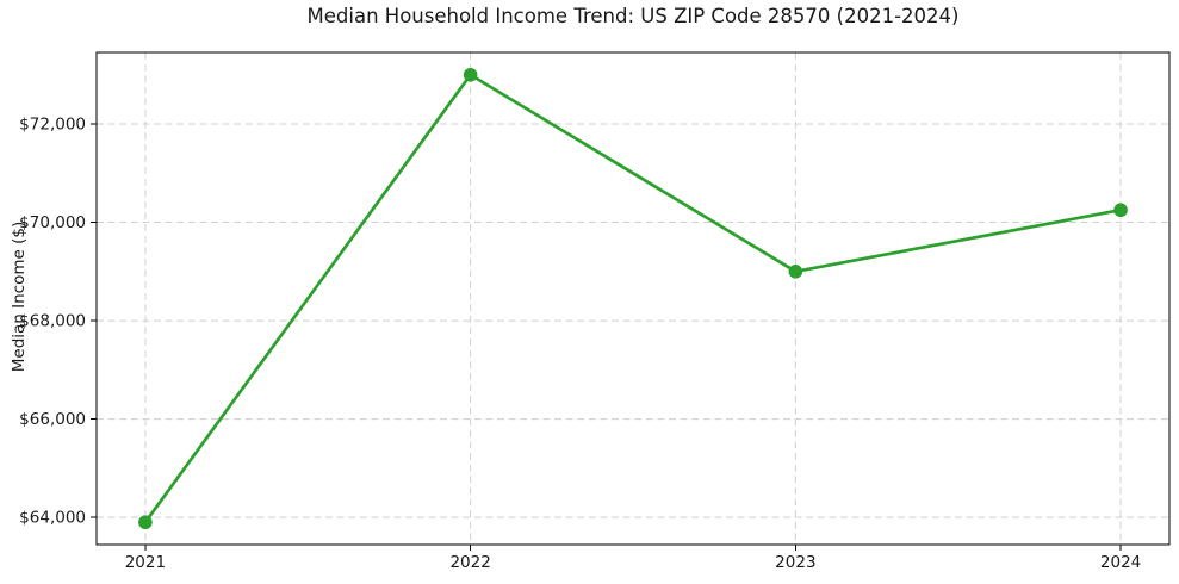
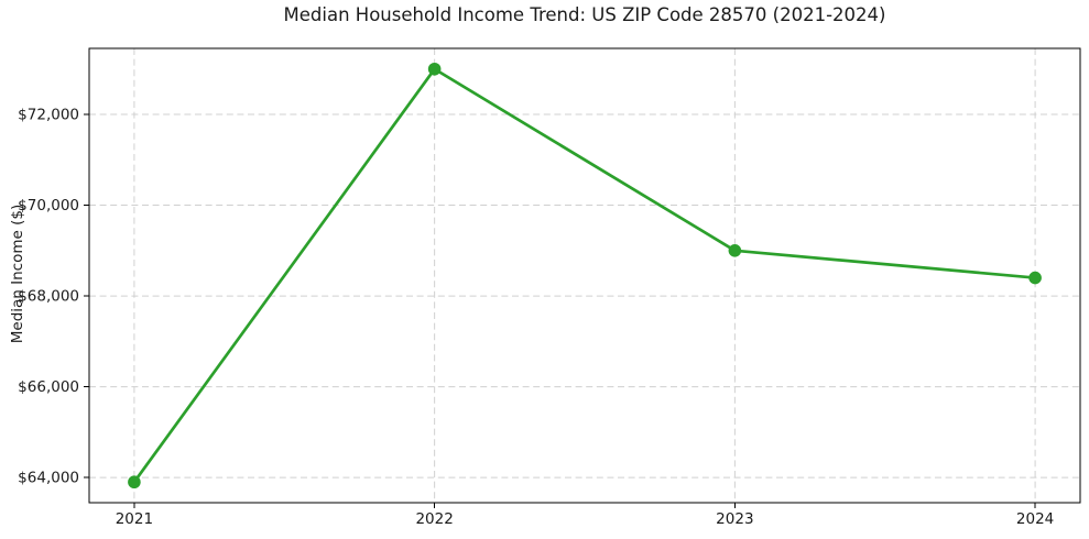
2024: $70200 -> $68400
